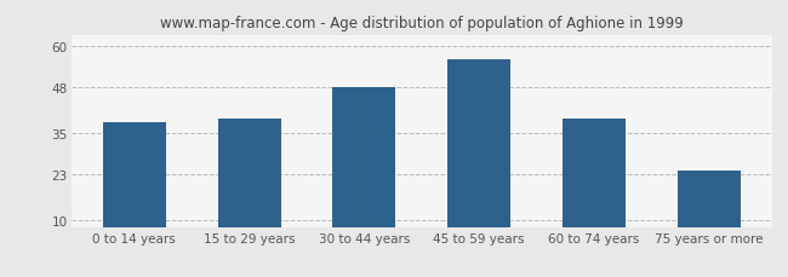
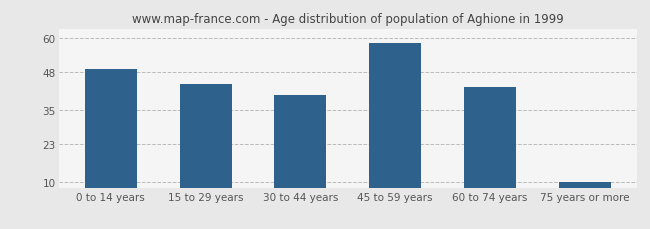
0 to 14 years: 38 -> 49
15 to 29 years: 39 -> 44
30 to 44 years: 48 -> 40
45 to 59 years: 56 -> 58
60 to 74 years: 39 -> 43
75 years or more: 24 -> 10
